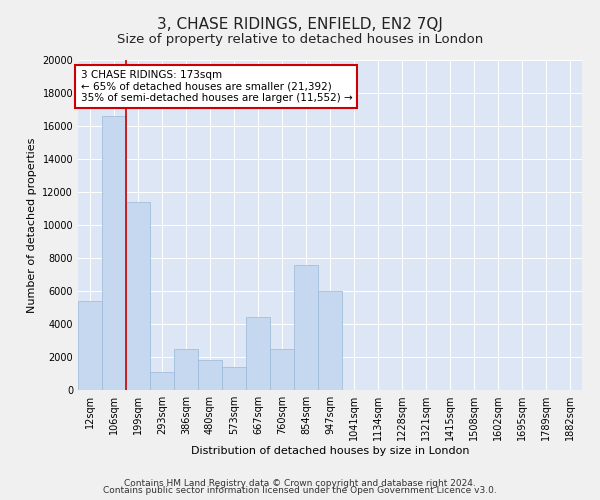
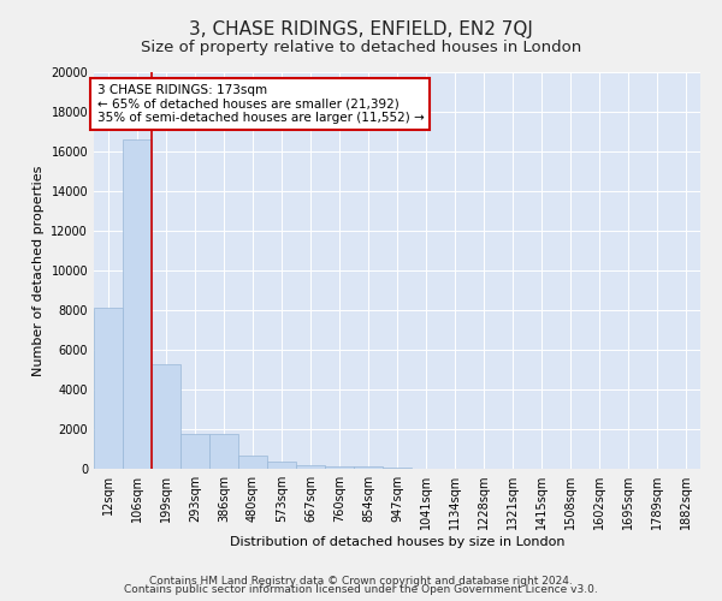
12sqm: 5400 -> 8100
199sqm: 11400 -> 5300
293sqm: 1100 -> 1800
386sqm: 2500 -> 1800
480sqm: 1800 -> 600
573sqm: 1400 -> 400
667sqm: 4400 -> 200
760sqm: 2500 -> 200
854sqm: 7600 -> 100
947sqm: 6000 -> 100
